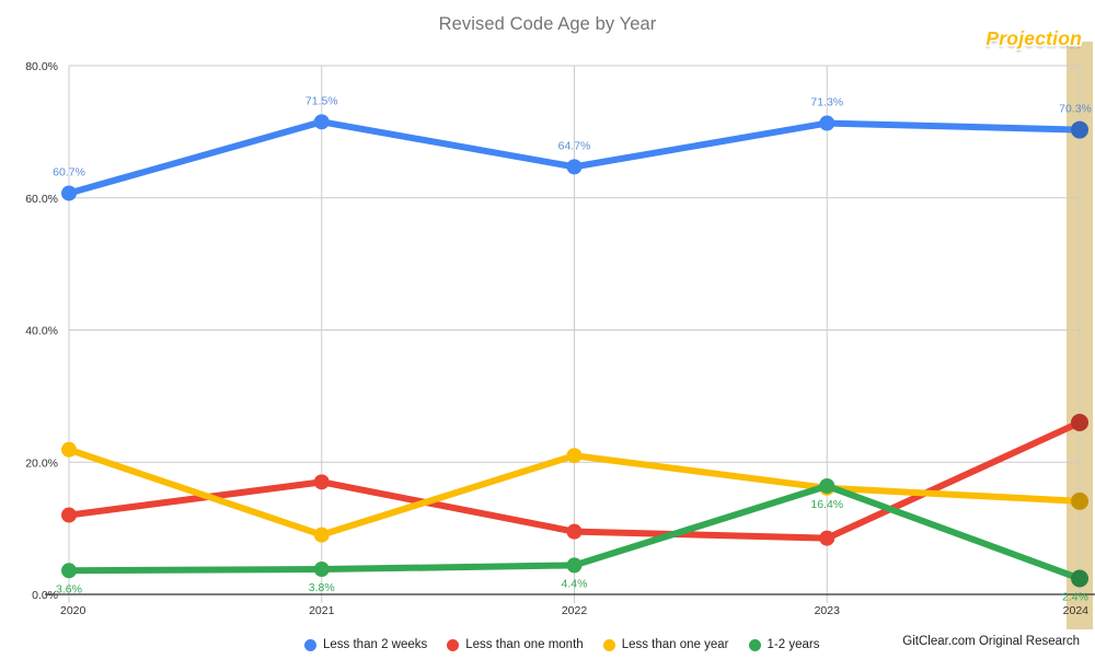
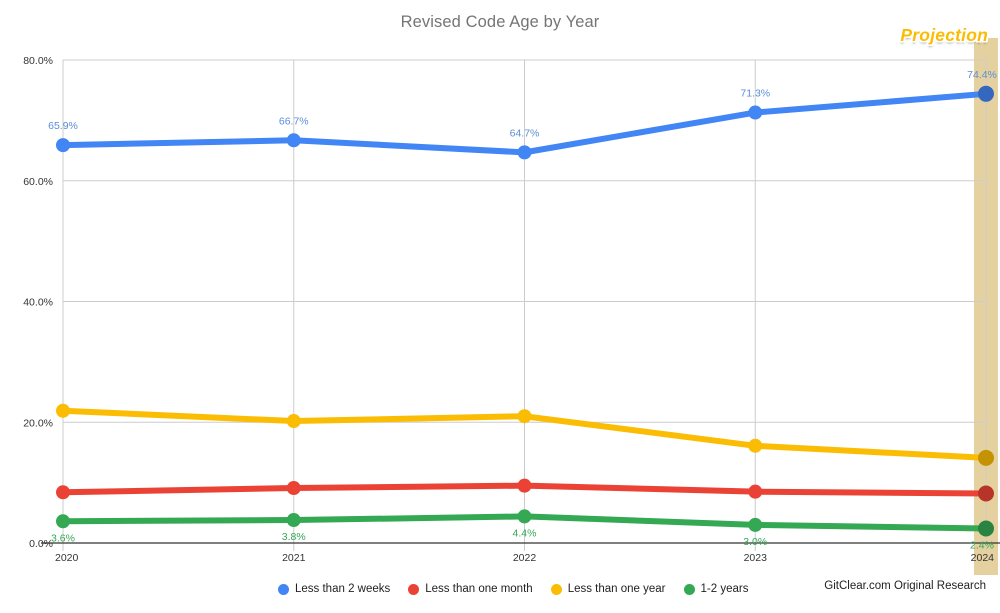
Less than 2 weeks/2020: 60.7% -> 65.9%
Less than one month/2020: 12% -> 8%
Less than 2 weeks/2021: 71.5% -> 66.7%
Less than one month/2021: 17% -> 9%
Less than one year/2021: 9% -> 20%
1-2 years/2023: 16.4% -> 3.0%
Less than 2 weeks/2024: 70.3% -> 74.4%
Less than one month/2024: 26% -> 8%
